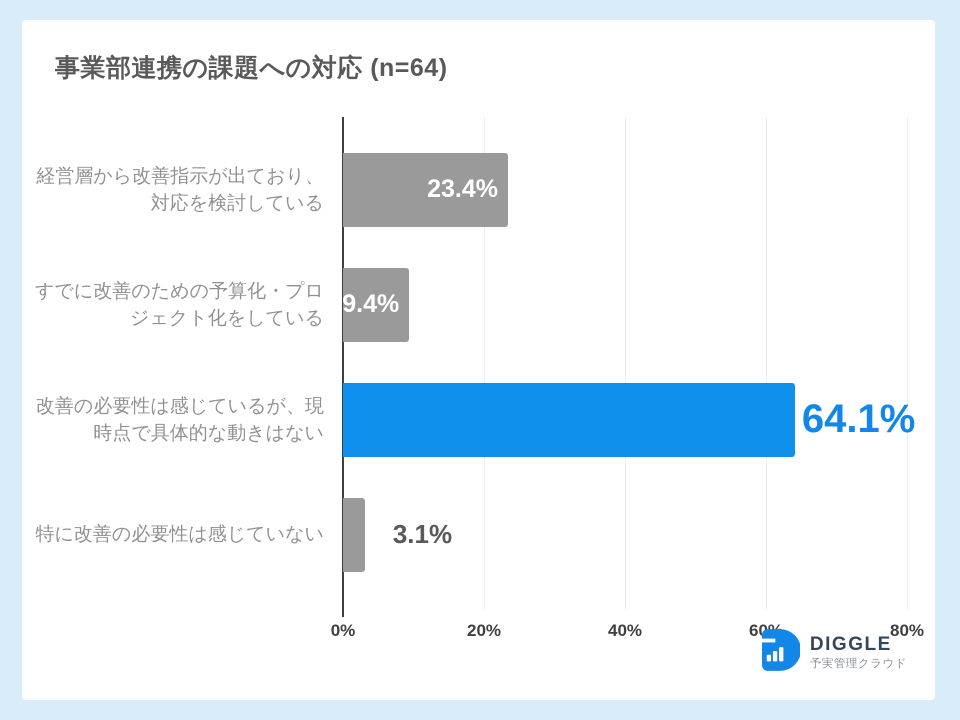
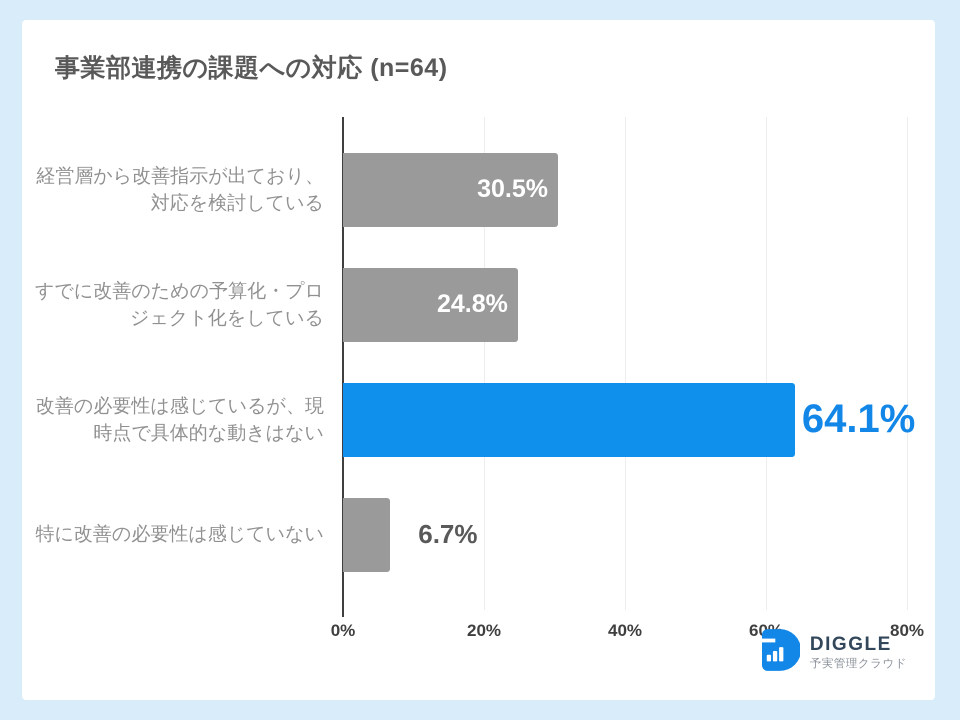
経営層から改善指示が出ており、 対応を検討している: 23.4% -> 30.5%
すでに改善のための予算化・プロ ジェクト化をしている: 9.4% -> 24.8%
特に改善の必要性は感じていない: 3.1% -> 6.7%
